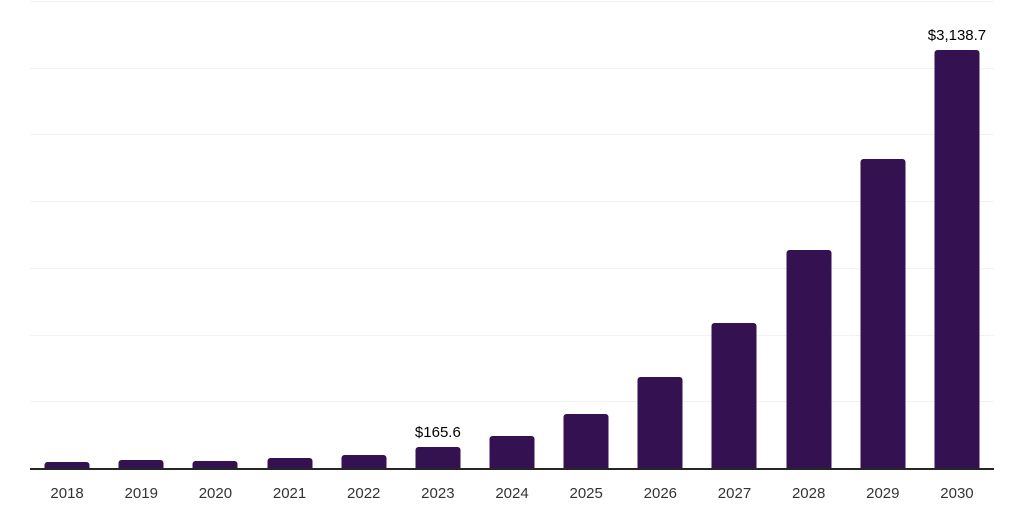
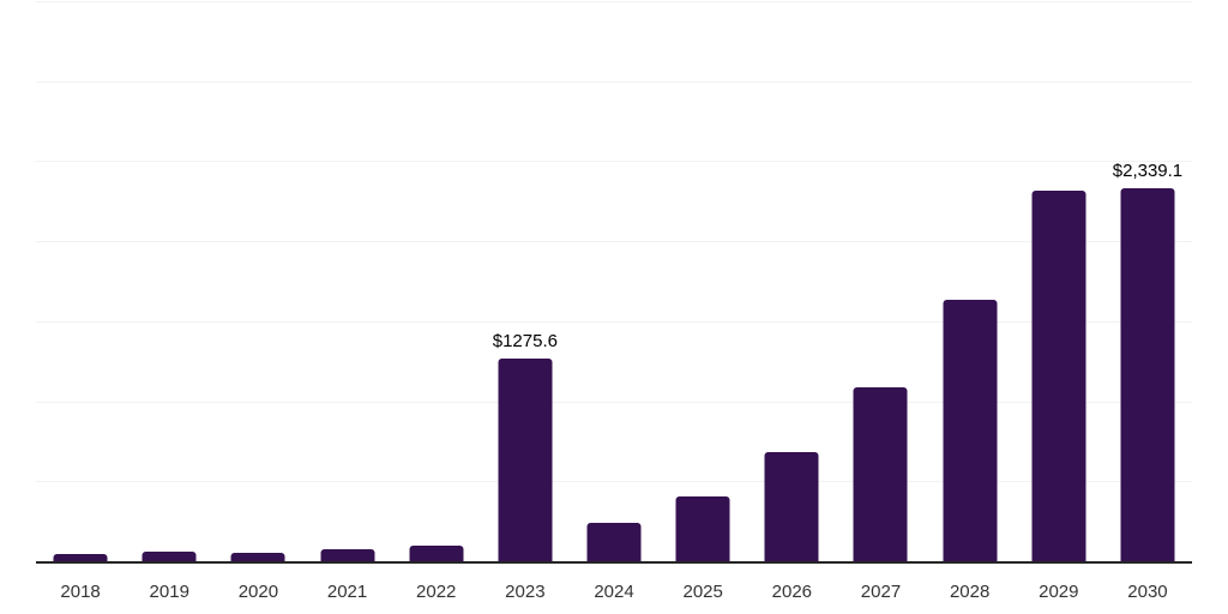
2023: $165.6 -> $1275.6
2030: $3,138.7 -> $2,339.1
